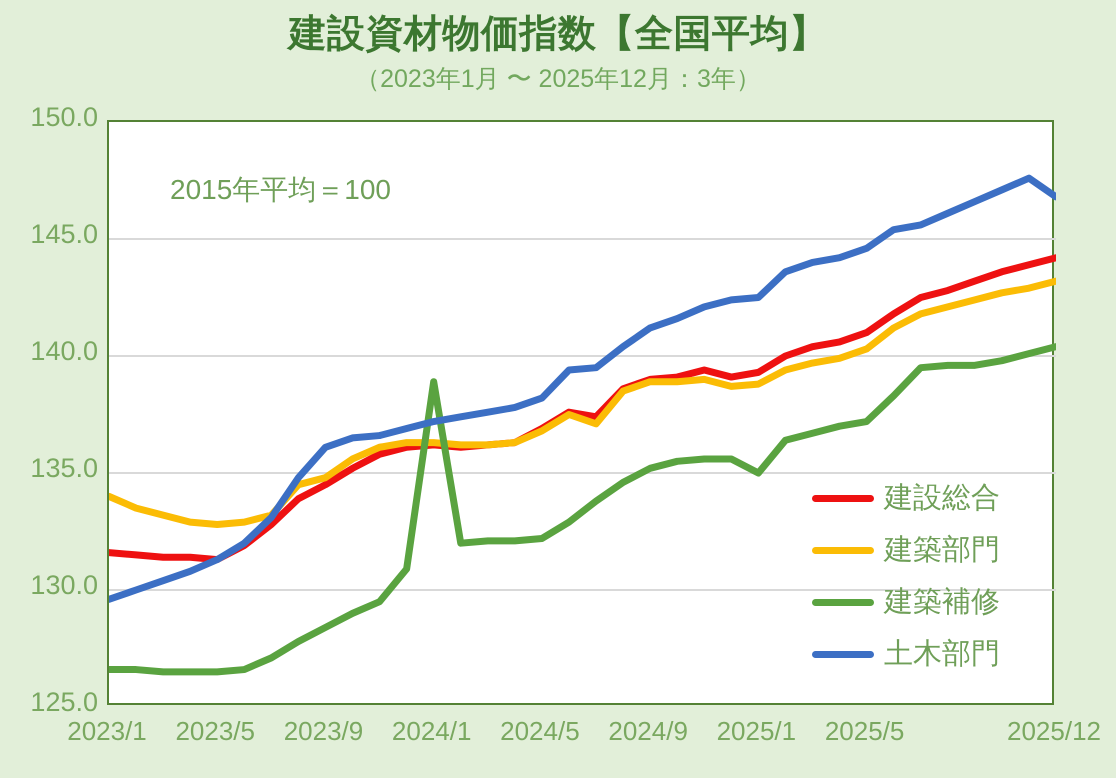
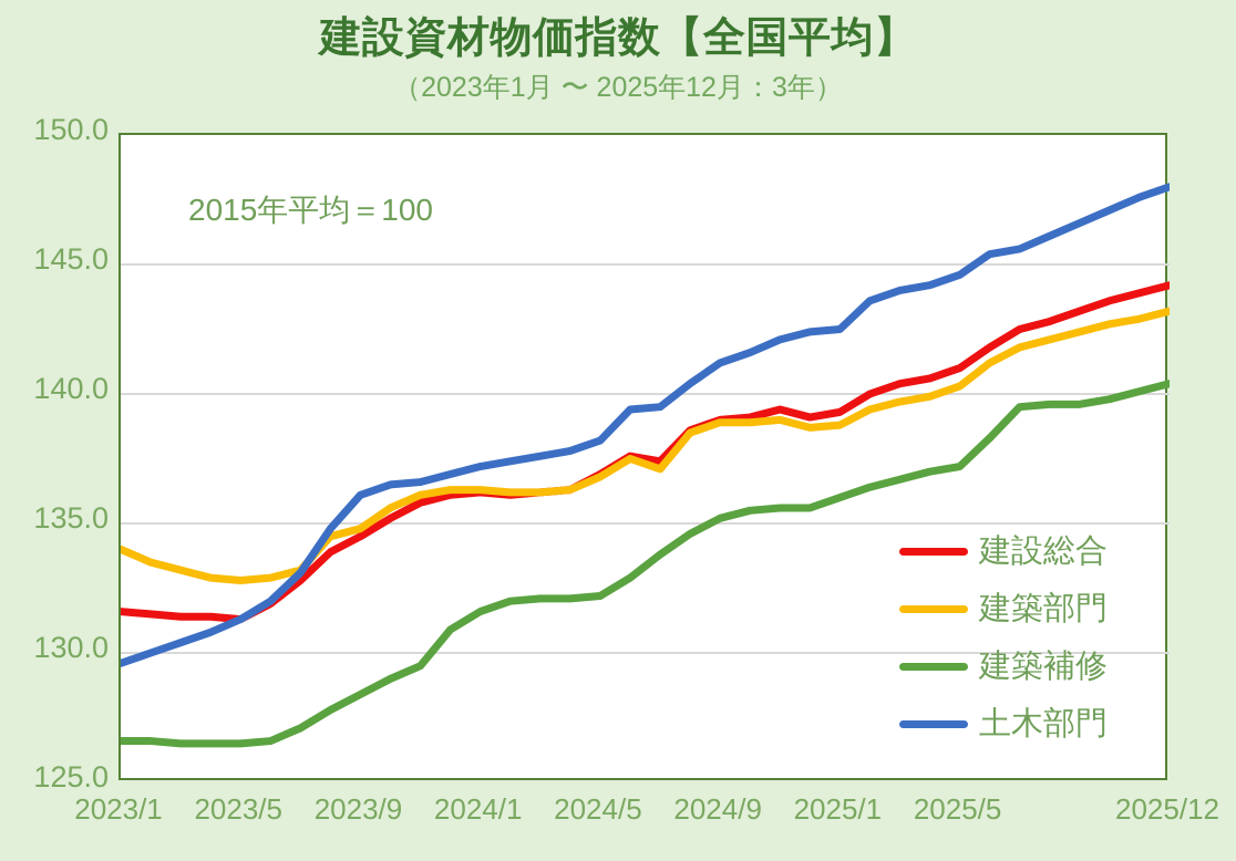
建築補修/2024/1: 138.9 -> 131.6
建築補修/2025/1: 135.0 -> 136.0
土木部門/2025/12: 146.8 -> 148.0
